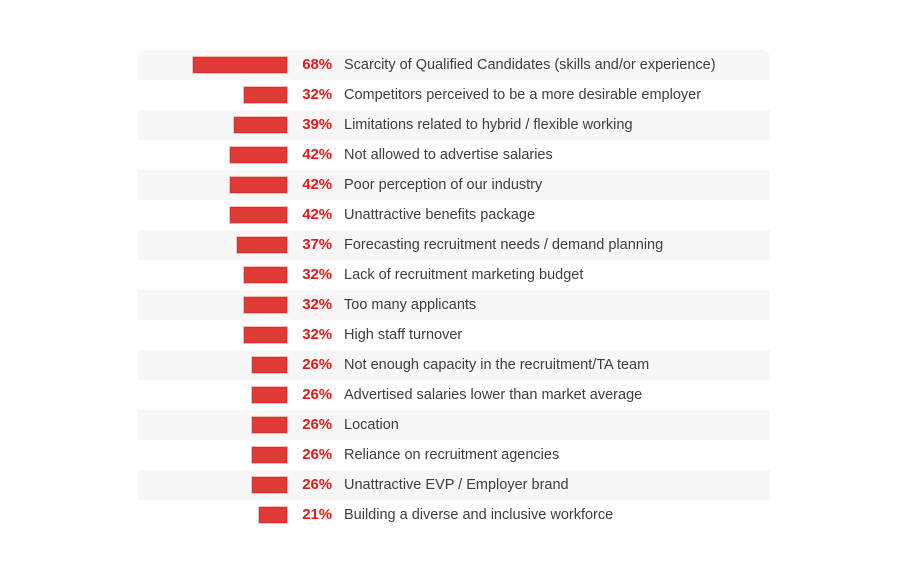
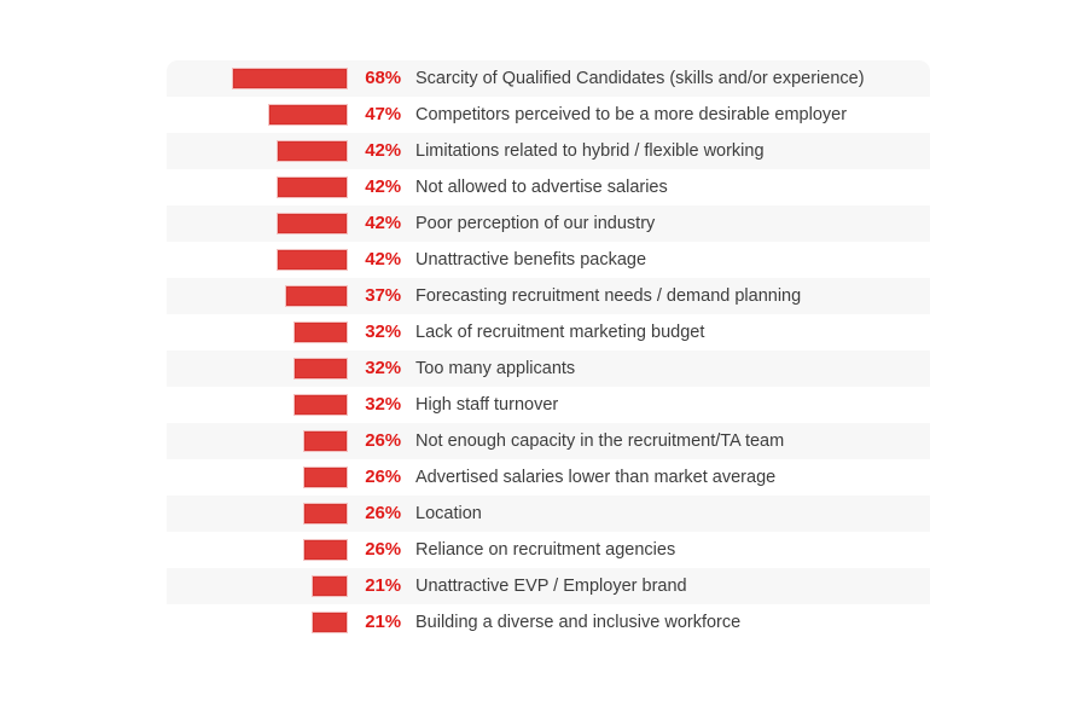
Competitors perceived to be a more desirable employer: 32% -> 47%
Limitations related to hybrid / flexible working: 39% -> 42%
Unattractive EVP / Employer brand: 26% -> 21%
